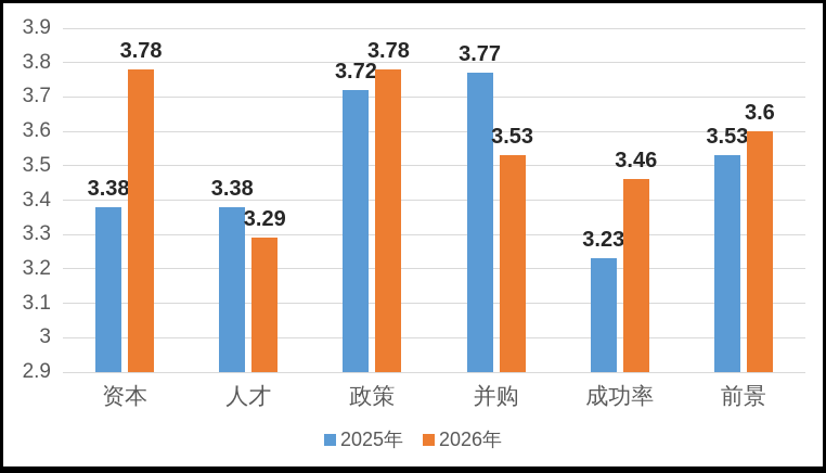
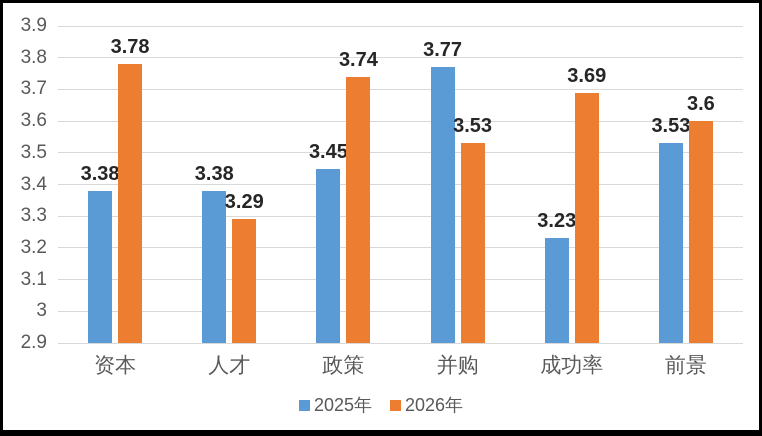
2025年/政策: 3.72 -> 3.45
2026年/政策: 3.78 -> 3.74
2026年/成功率: 3.46 -> 3.69
